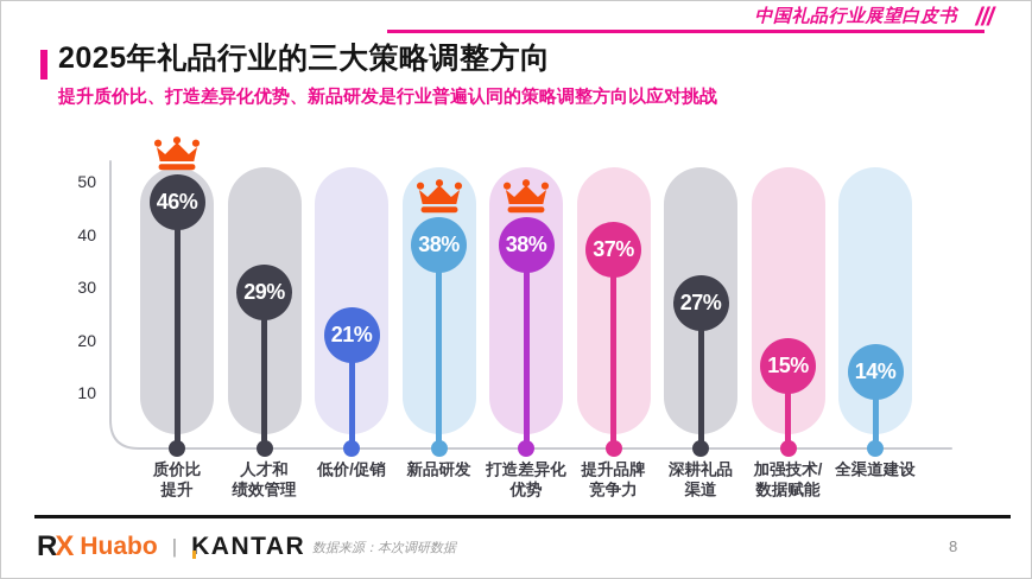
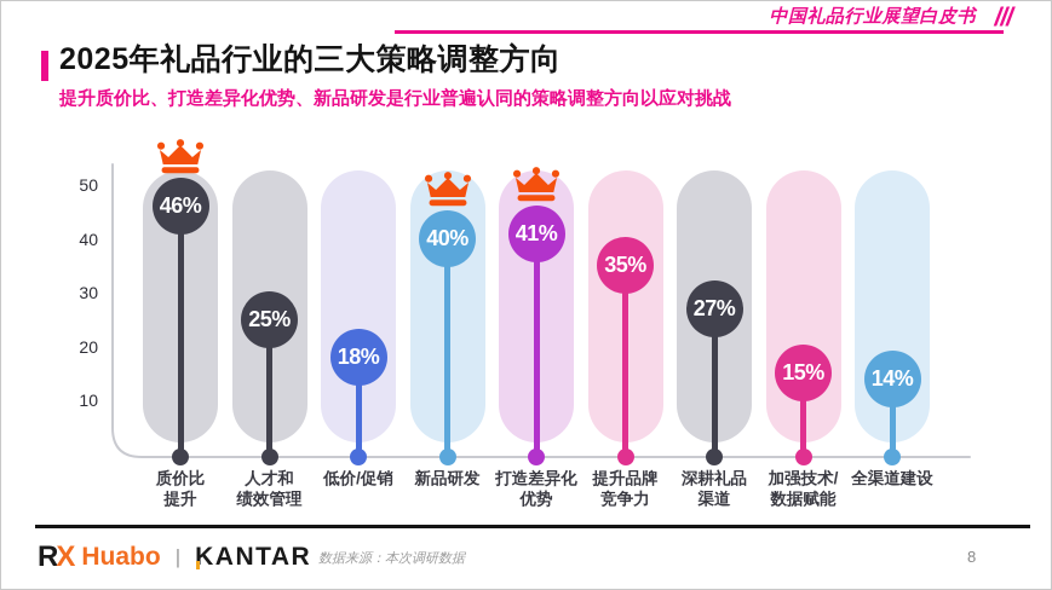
人才和绩效管理: 29% -> 25%
低价/促销: 21% -> 18%
新品研发: 38% -> 40%
打造差异化优势: 38% -> 41%
提升品牌竞争力: 37% -> 35%
